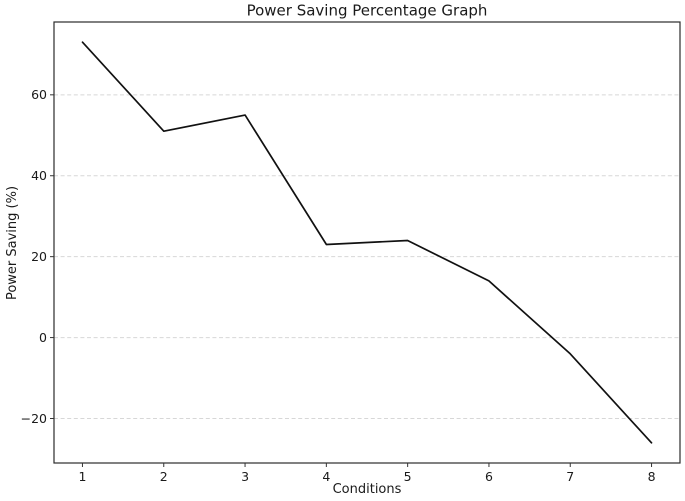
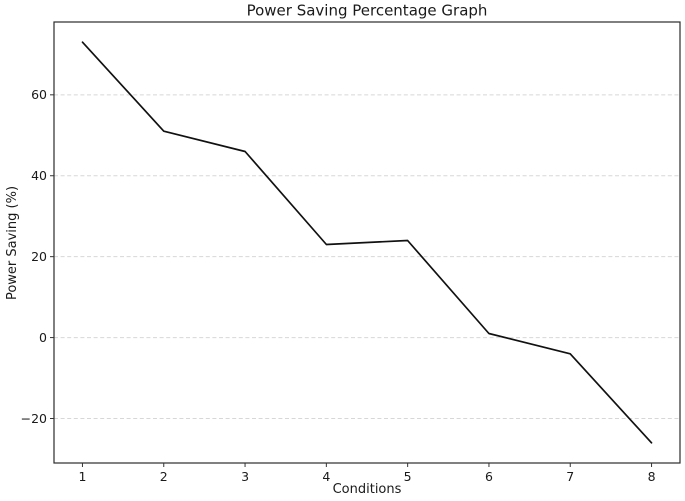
3: 55 -> 46
6: 14 -> 1
